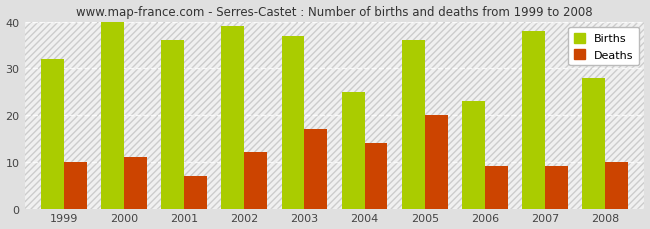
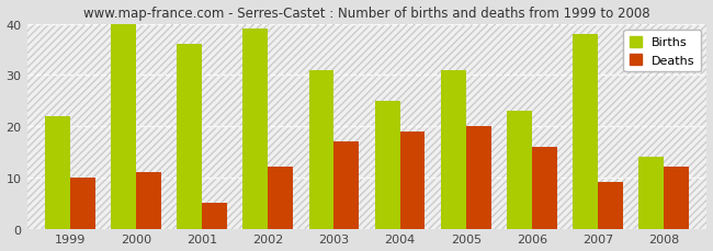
Births/1999: 32 -> 22
Deaths/2001: 7 -> 5
Births/2003: 37 -> 31
Deaths/2004: 14 -> 19
Births/2005: 36 -> 31
Deaths/2006: 9 -> 16
Births/2008: 28 -> 14
Deaths/2008: 10 -> 12
